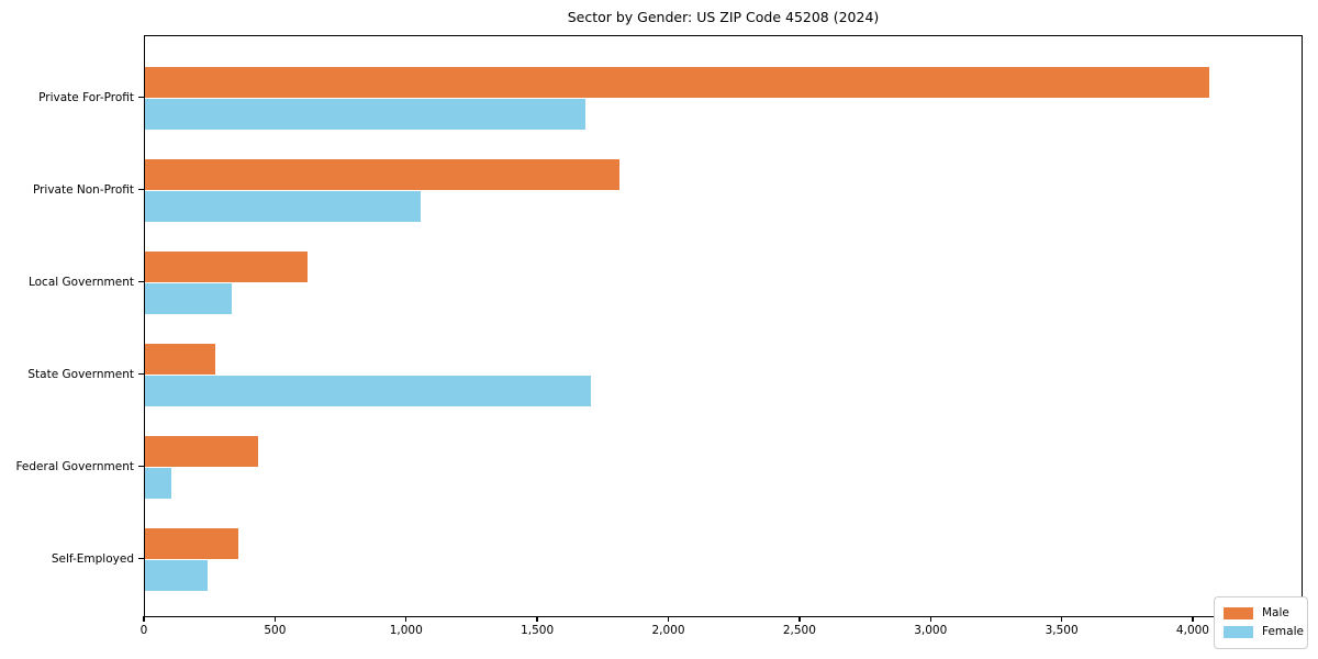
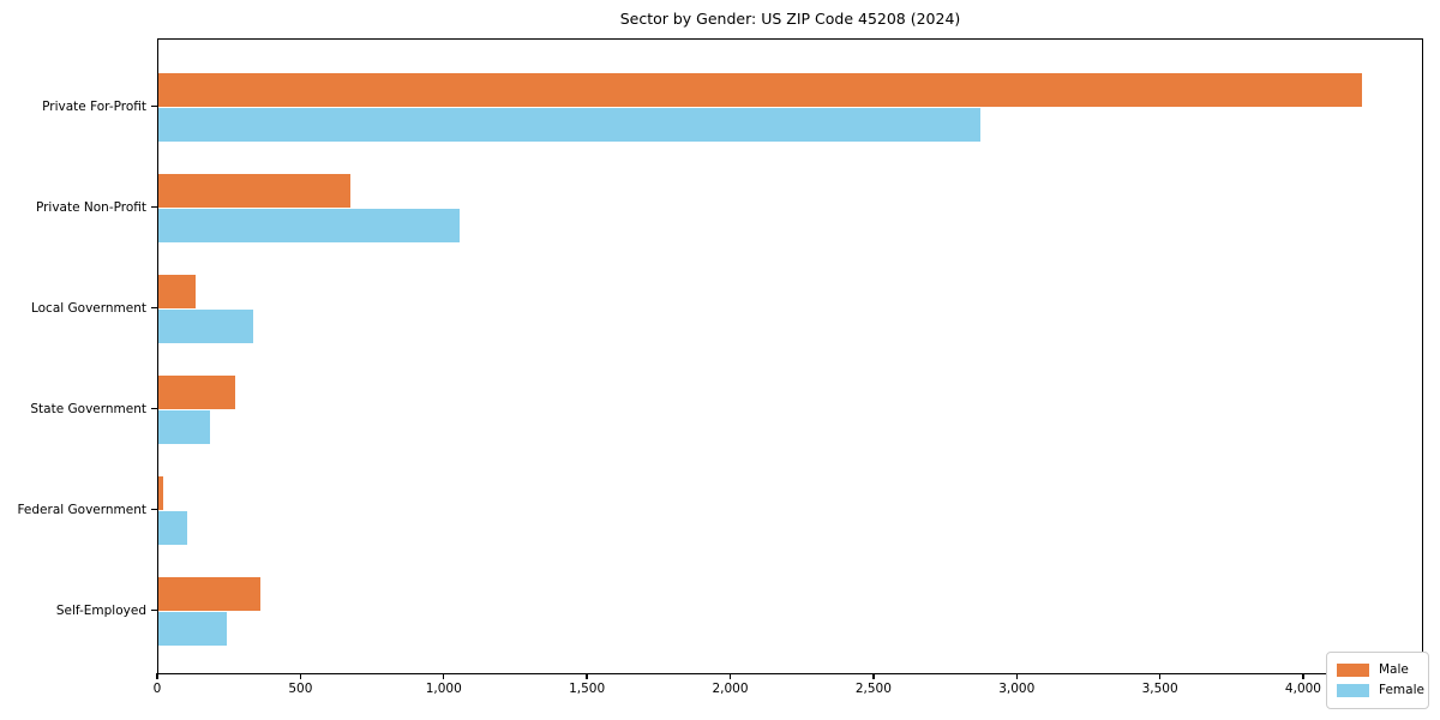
Male/Private For-Profit: 4060 -> 4200
Female/Private For-Profit: 1680 -> 2870
Male/Private Non-Profit: 1810 -> 670
Male/Local Government: 620 -> 130
Female/State Government: 1700 -> 180
Male/Federal Government: 430 -> 20
